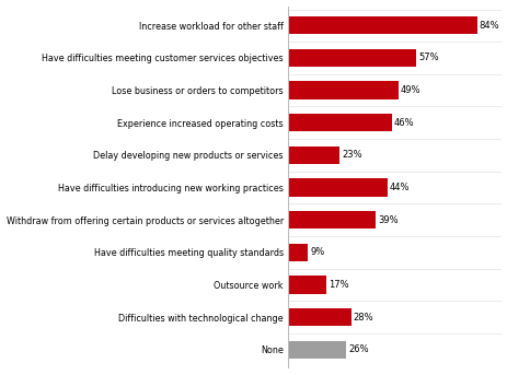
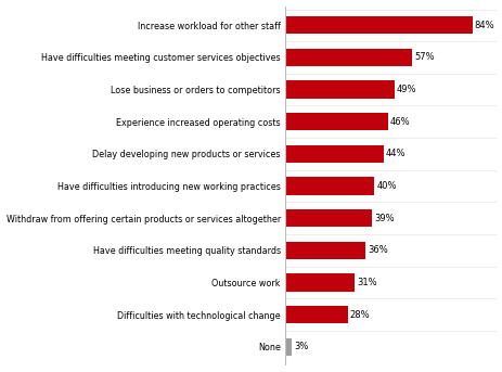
Delay developing new products or services: 23% -> 44%
Have difficulties introducing new working practices: 44% -> 40%
Have difficulties meeting quality standards: 9% -> 36%
Outsource work: 17% -> 31%
None: 26% -> 3%
